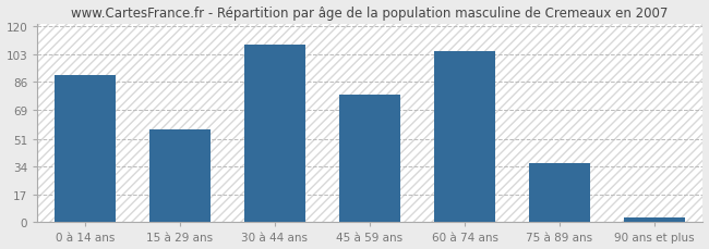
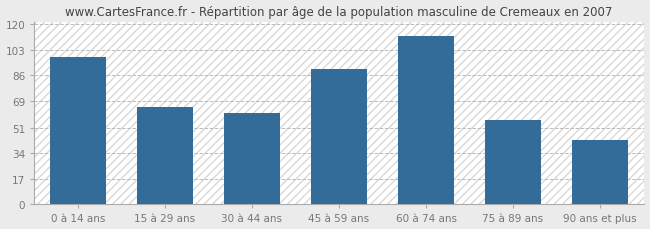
0 à 14 ans: 90 -> 98
15 à 29 ans: 57 -> 65
30 à 44 ans: 109 -> 61
45 à 59 ans: 78 -> 90
60 à 74 ans: 105 -> 112
75 à 89 ans: 36 -> 56
90 ans et plus: 3 -> 43
